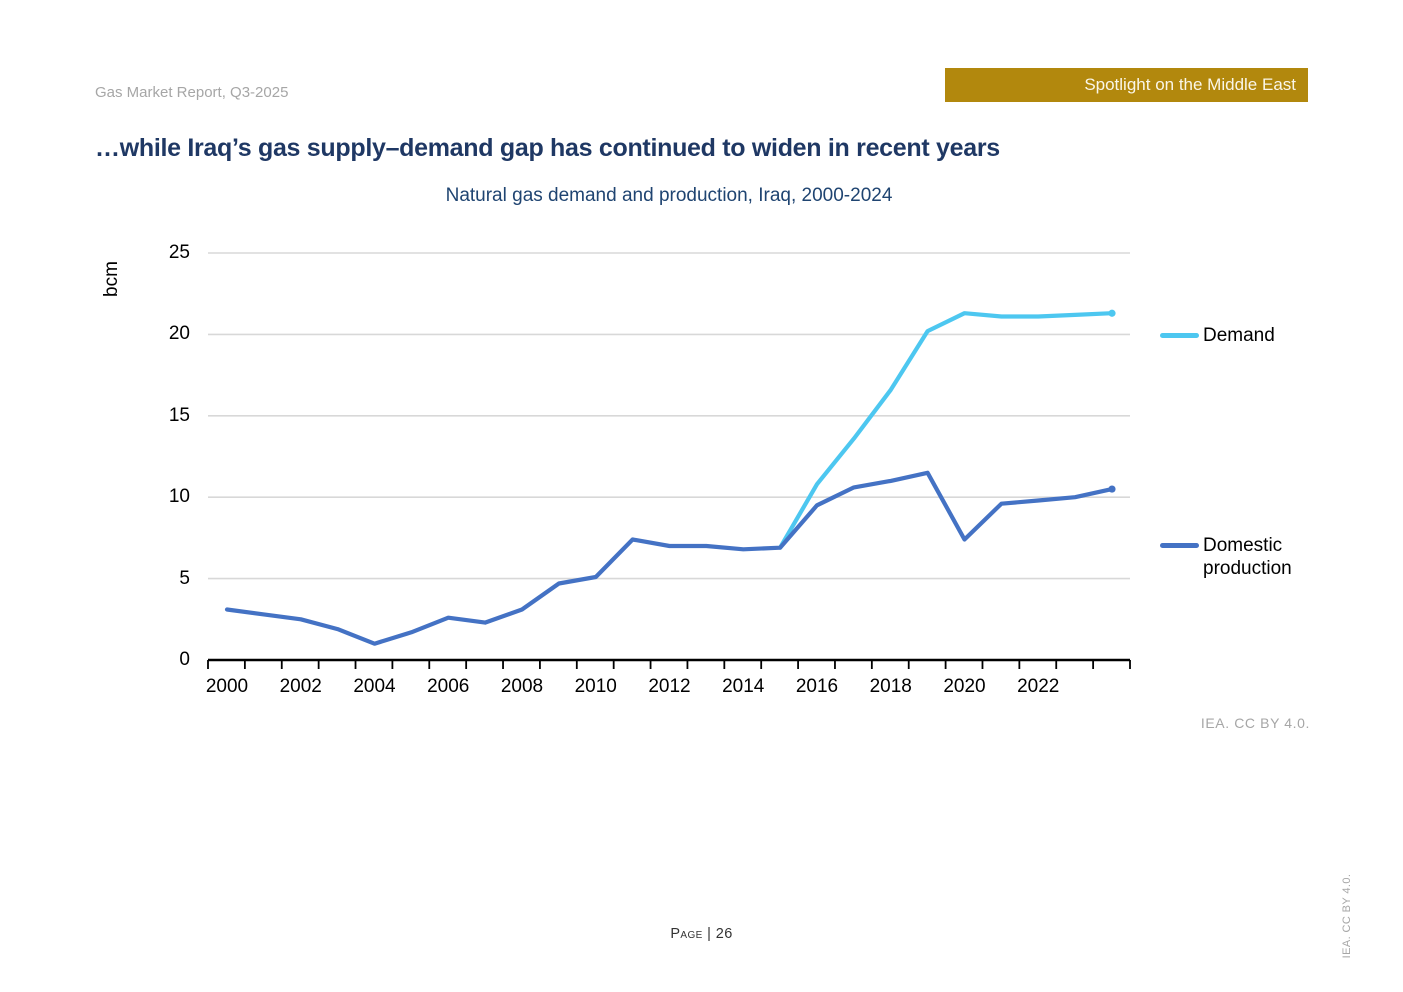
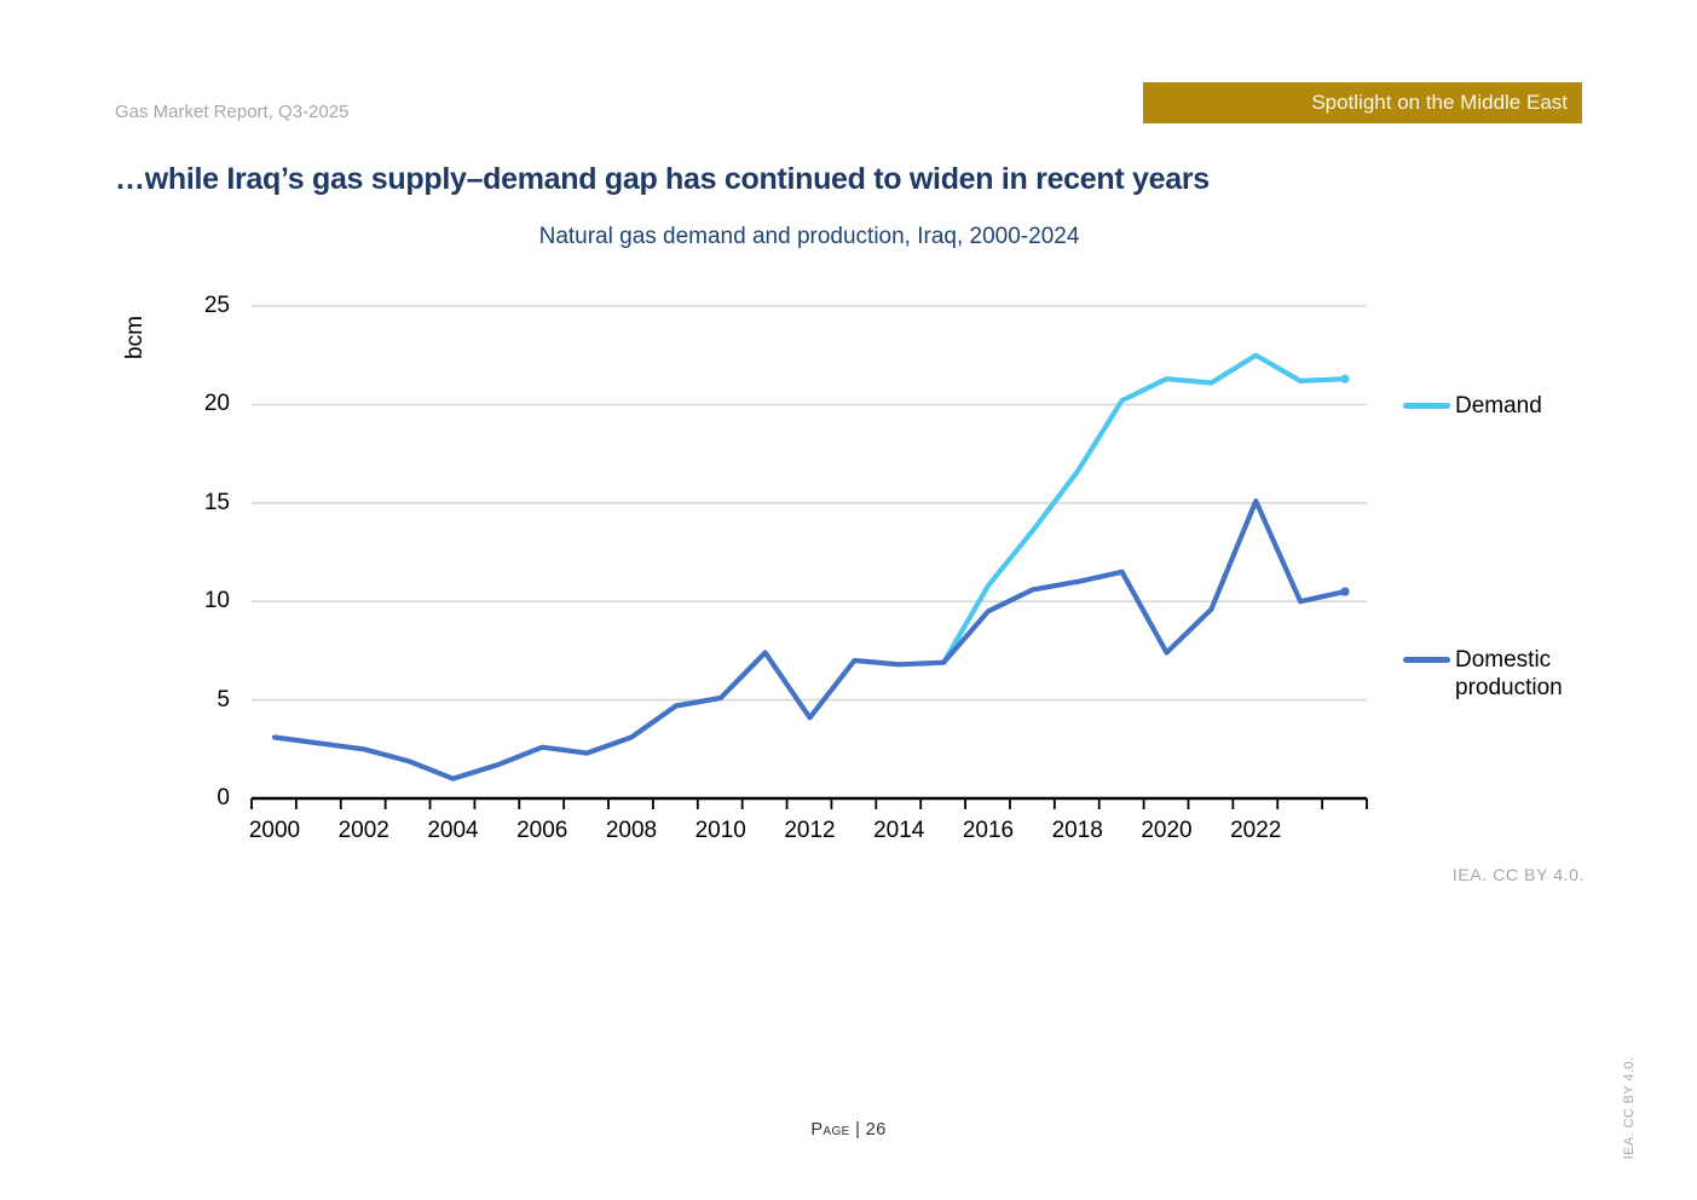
Domestic production/2012: 7.0 -> 4.1
Demand/2022: 21.1 -> 22.5
Domestic production/2022: 9.8 -> 15.1
